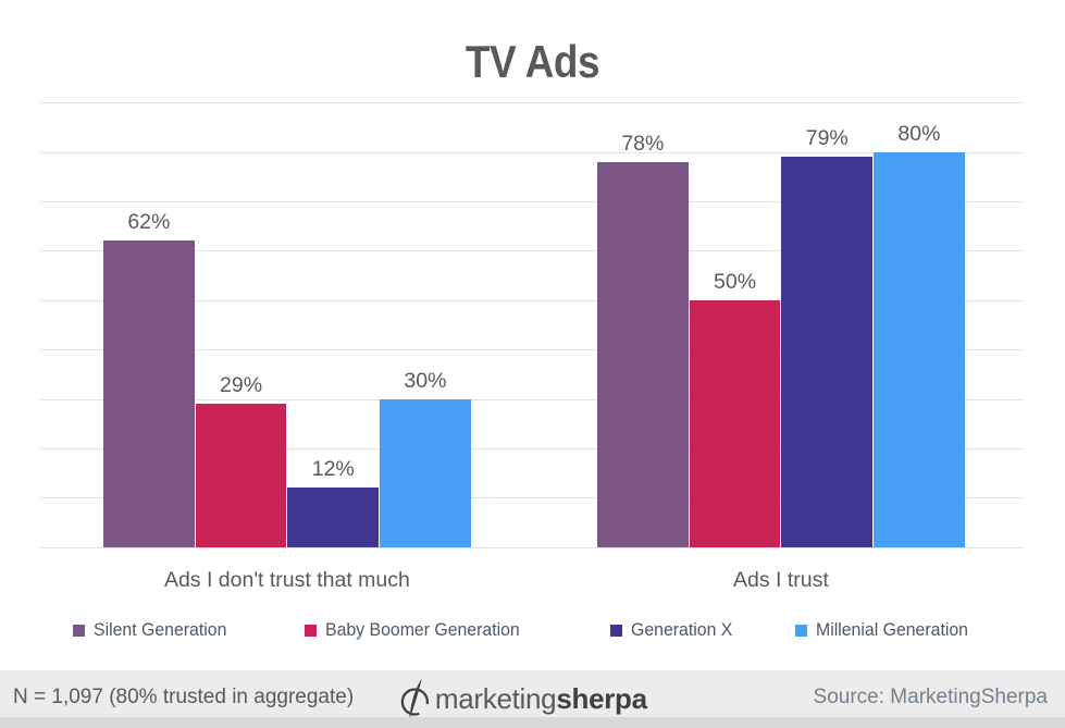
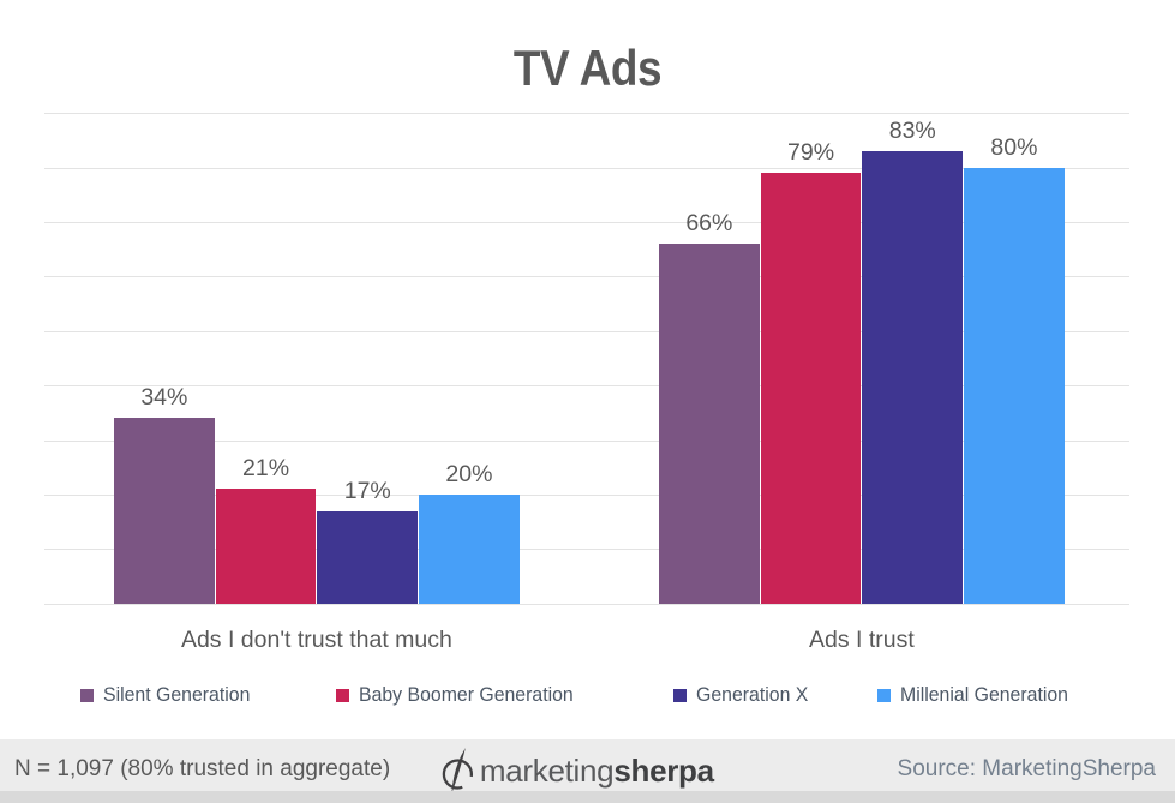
Silent Generation/Ads I don't trust that much: 62% -> 34%
Baby Boomer Generation/Ads I don't trust that much: 29% -> 21%
Generation X/Ads I don't trust that much: 12% -> 17%
Millenial Generation/Ads I don't trust that much: 30% -> 20%
Silent Generation/Ads I trust: 78% -> 66%
Baby Boomer Generation/Ads I trust: 50% -> 79%
Generation X/Ads I trust: 79% -> 83%
